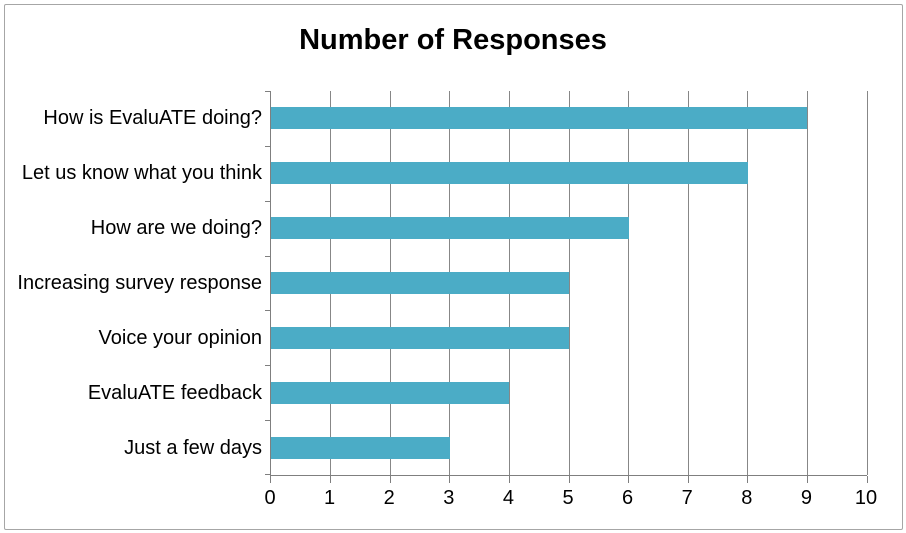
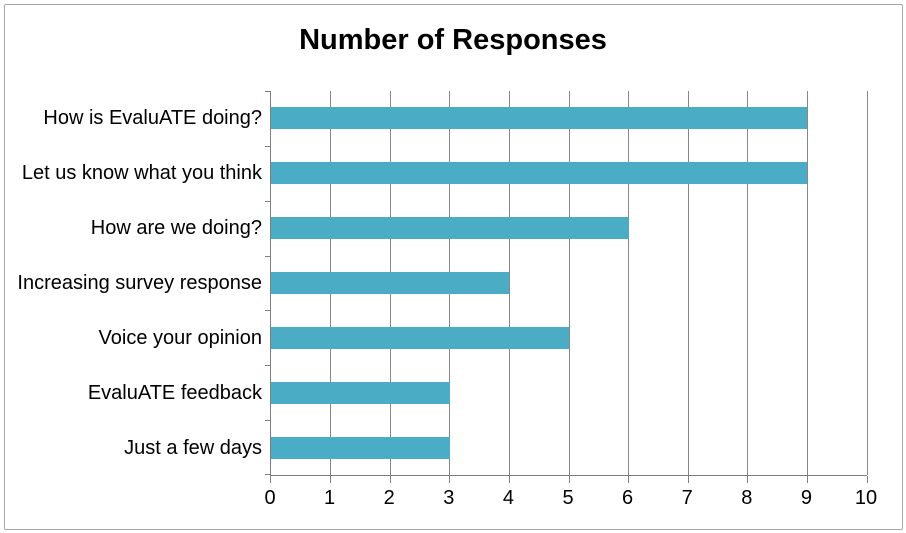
Let us know what you think: 8 -> 9
Increasing survey response: 5 -> 4
EvaluATE feedback: 4 -> 3
